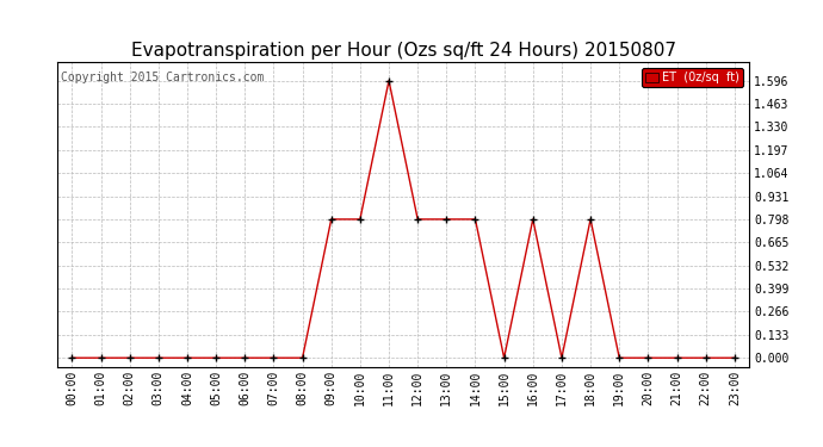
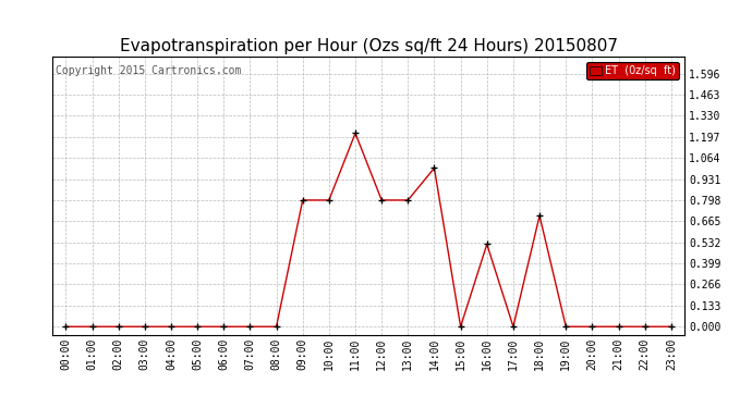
11:00: 1.60 -> 1.22
14:00: 0.80 -> 1.00
16:00: 0.80 -> 0.52
18:00: 0.80 -> 0.70
